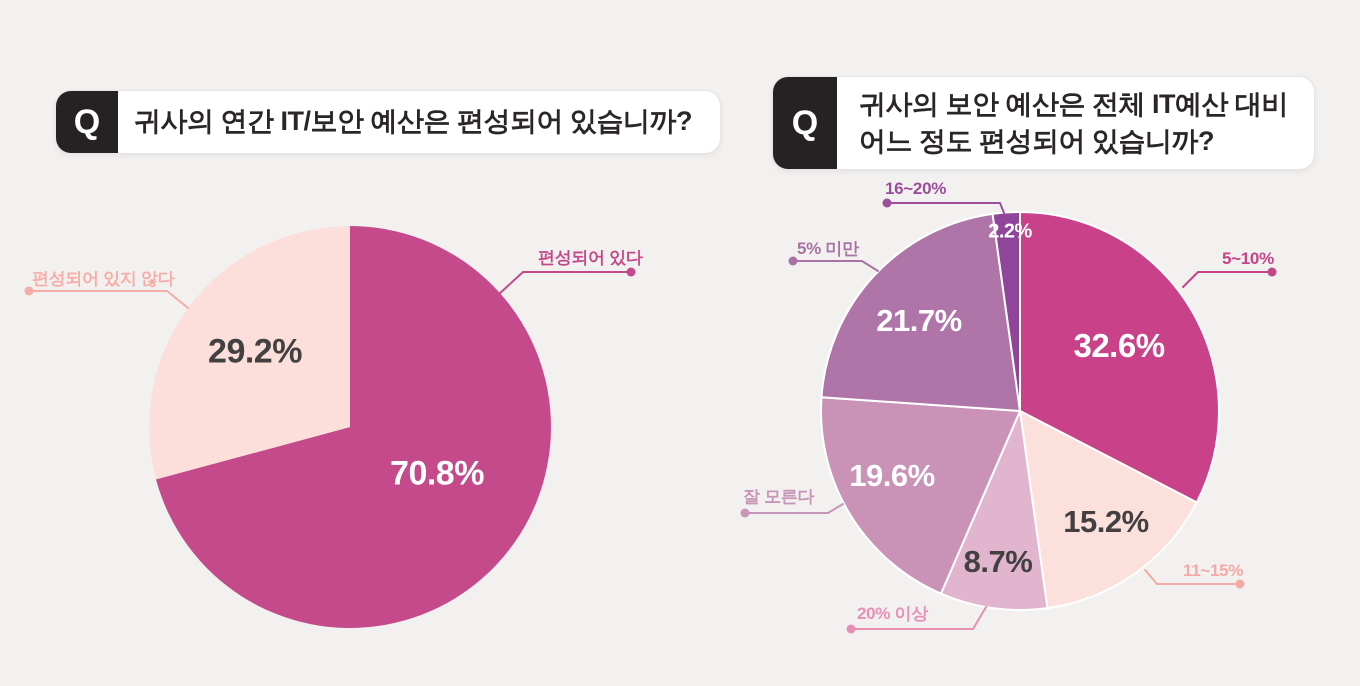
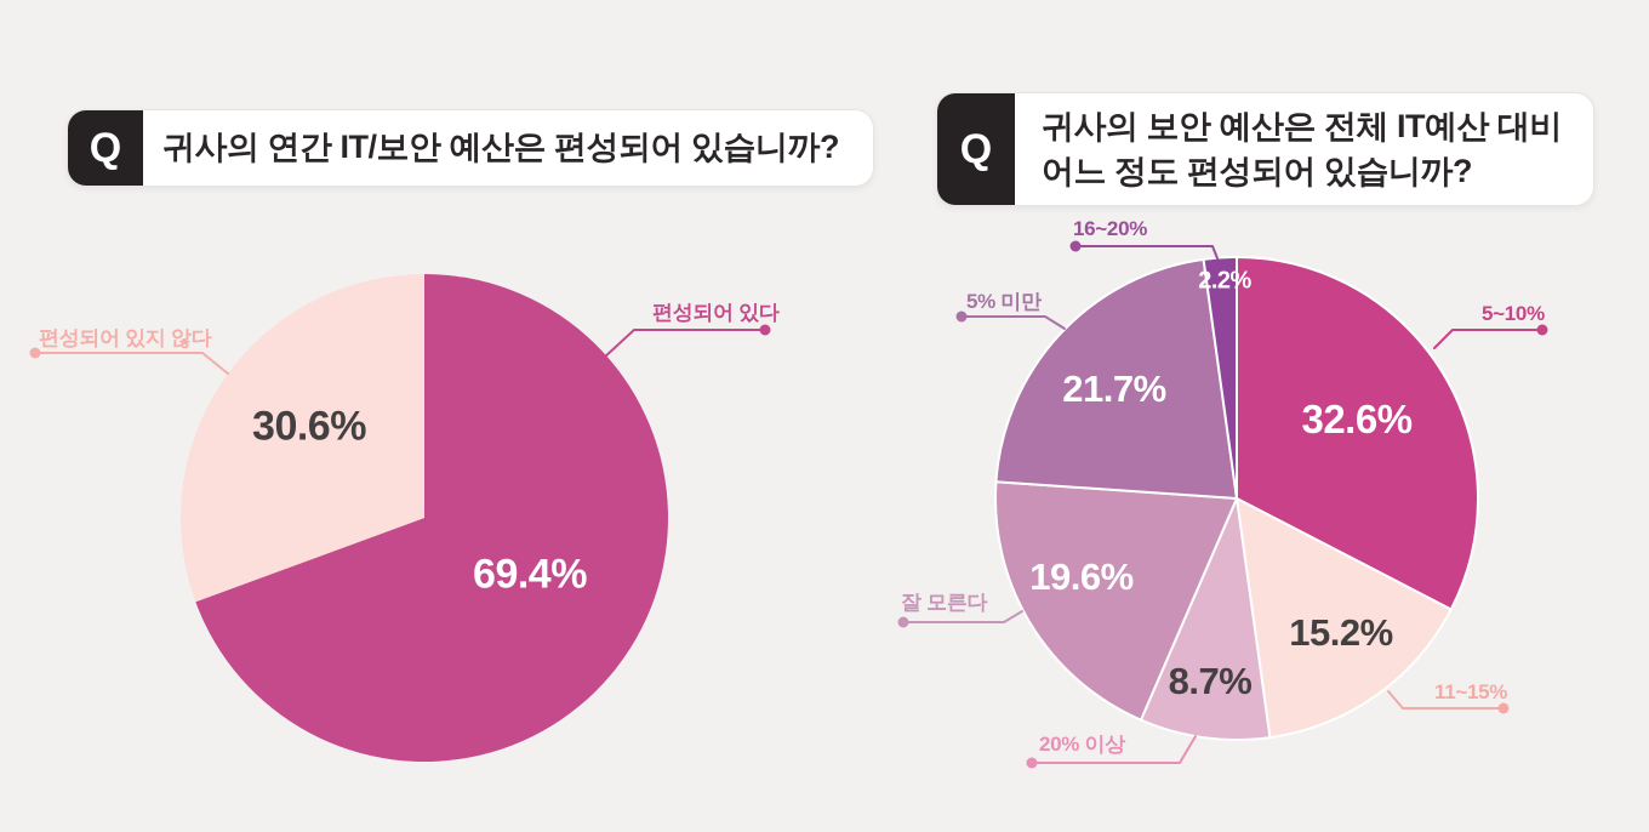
귀사의 연간 IT/보안 예산은 편성되어 있습니까?/편성되어 있다: 70.8% -> 69.4%
귀사의 연간 IT/보안 예산은 편성되어 있습니까?/편성되어 있지 않다: 29.2% -> 30.6%
